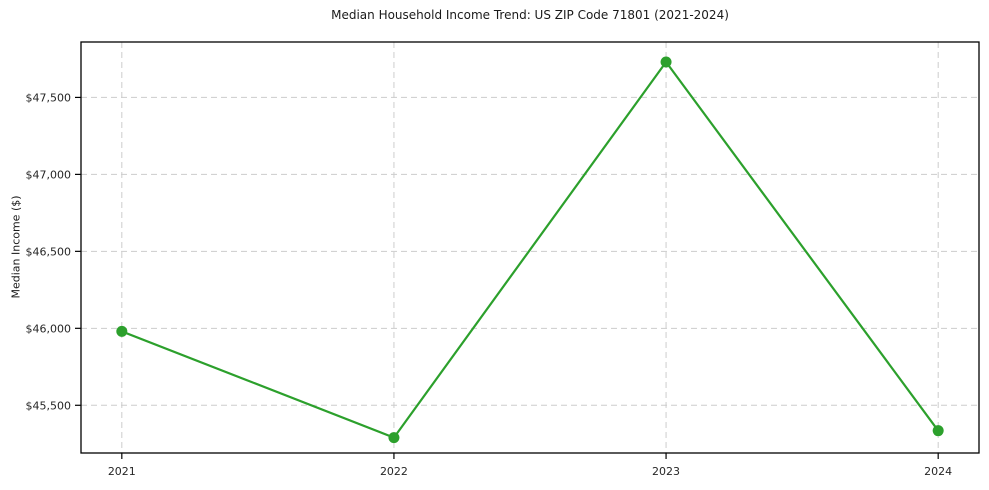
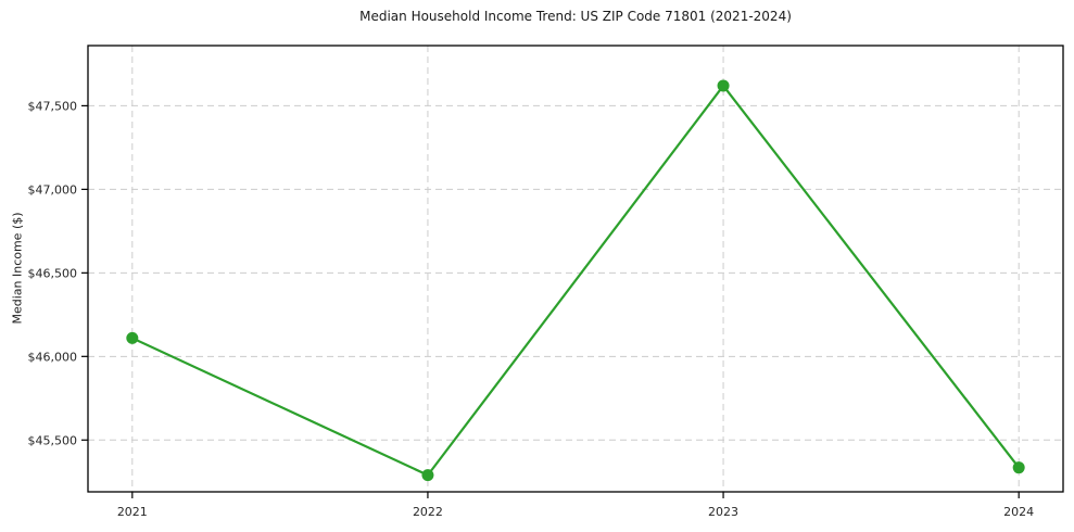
2021: $45980 -> $46110
2023: $47730 -> $47620
